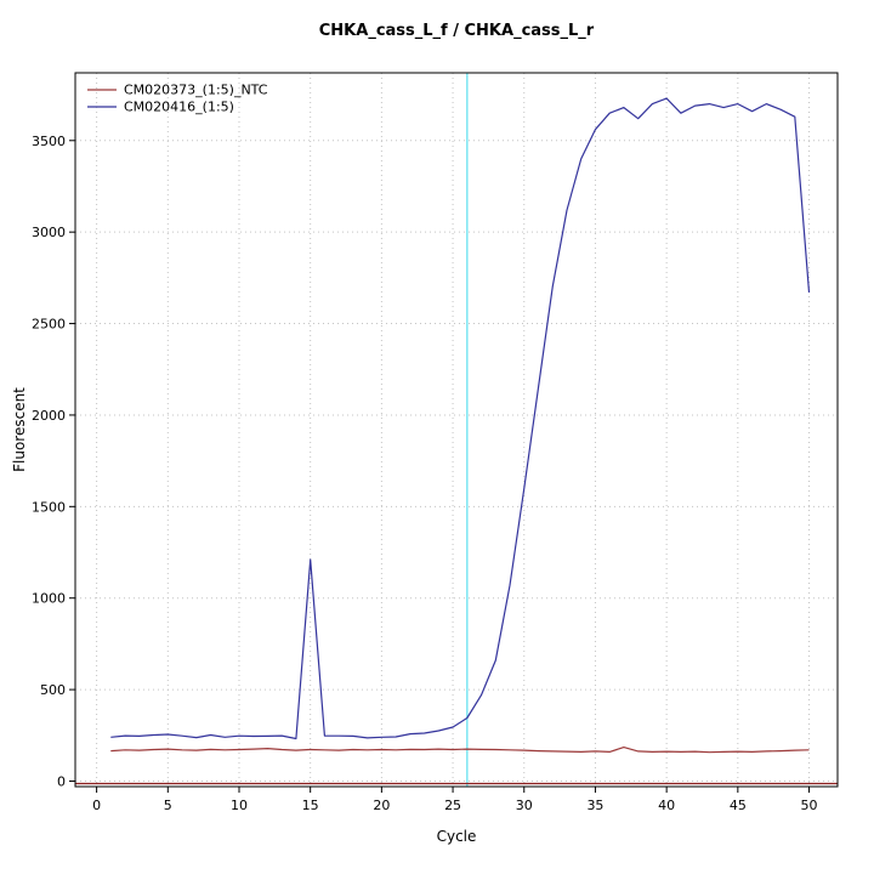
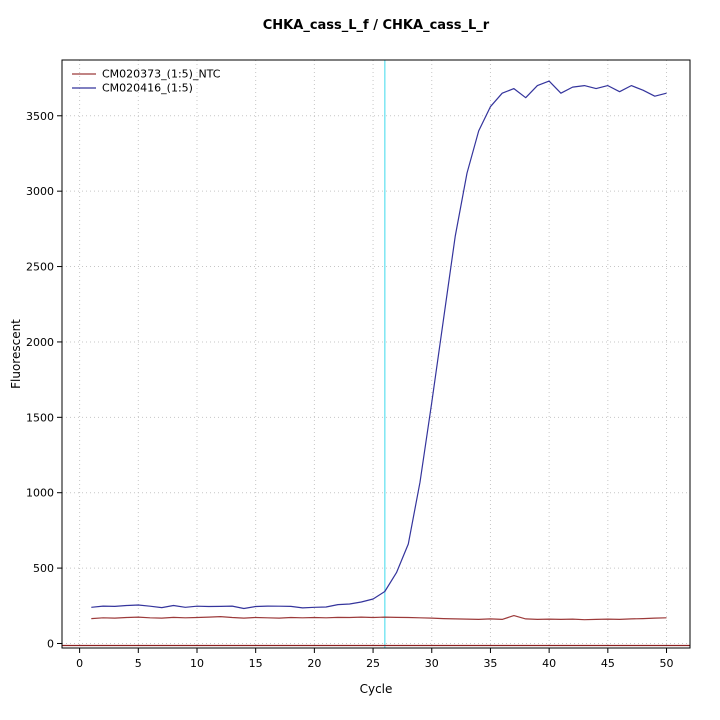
CM020416_(1:5)/15: 1210 -> 240
CM020416_(1:5)/50: 2670 -> 3650
